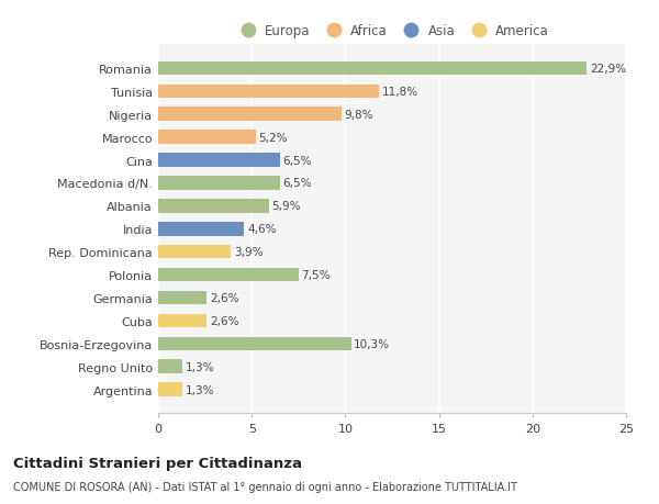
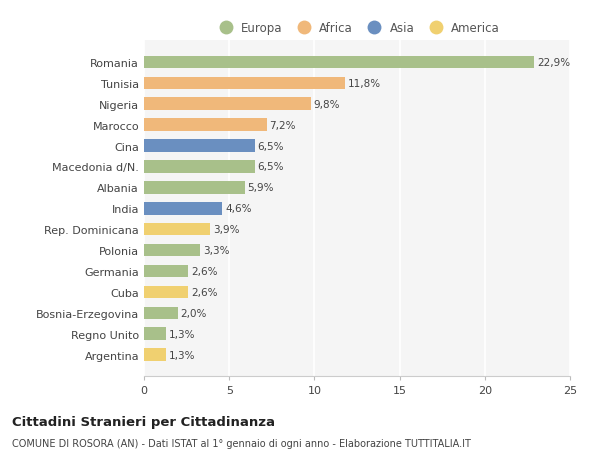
Marocco: 5,2% -> 7,2%
Polonia: 7,5% -> 3,3%
Bosnia-Erzegovina: 10,3% -> 2,0%
